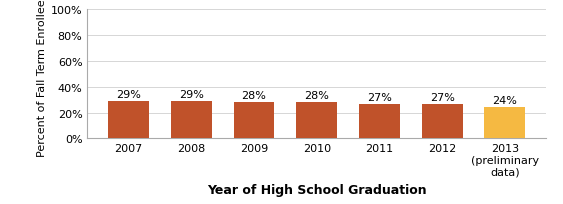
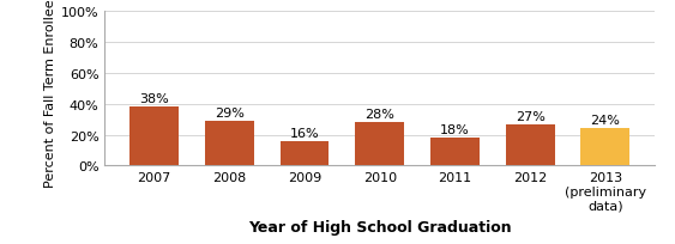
2007: 29% -> 38%
2009: 28% -> 16%
2011: 27% -> 18%
